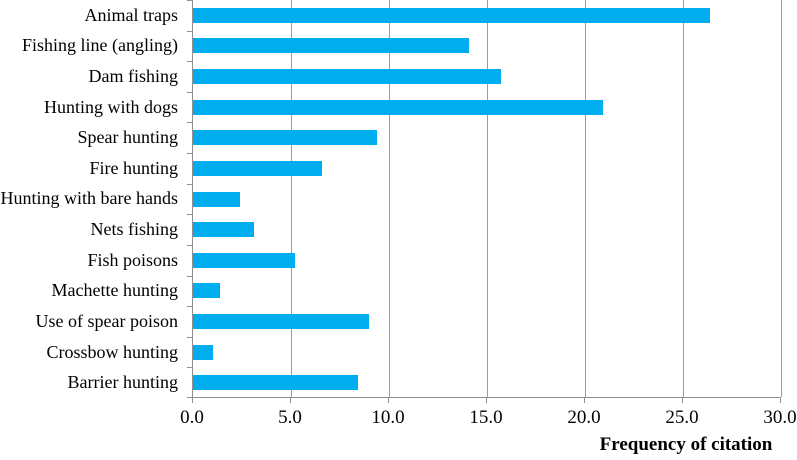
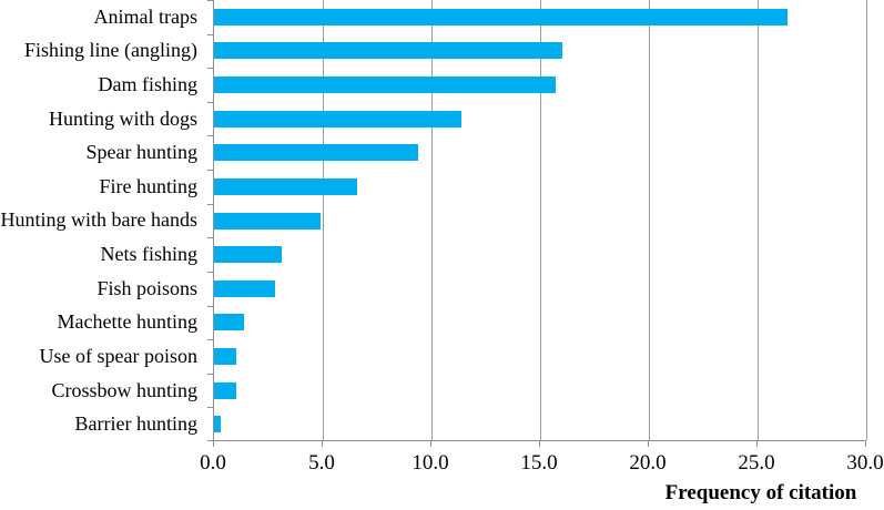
Fishing line (angling): 14.1 -> 16.0
Hunting with dogs: 20.9 -> 11.4
Hunting with bare hands: 2.4 -> 4.9
Fish poisons: 5.2 -> 2.8
Use of spear poison: 9.0 -> 1.0
Barrier hunting: 8.4 -> 0.3
